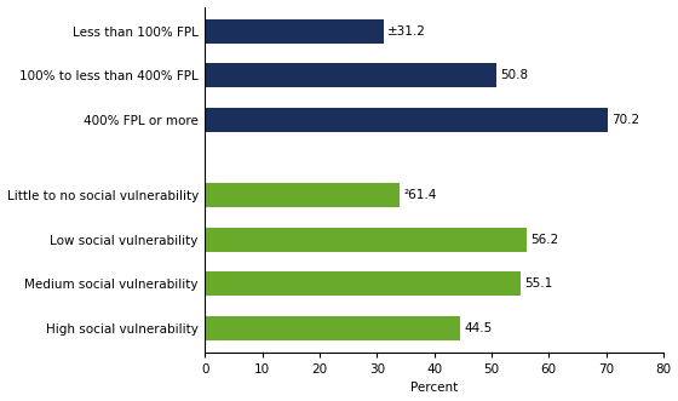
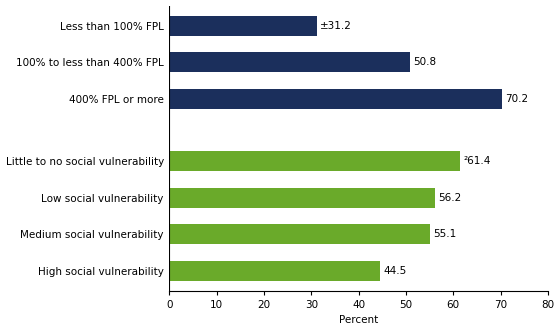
Little to no social vulnerability: 34.0 -> 61.4
